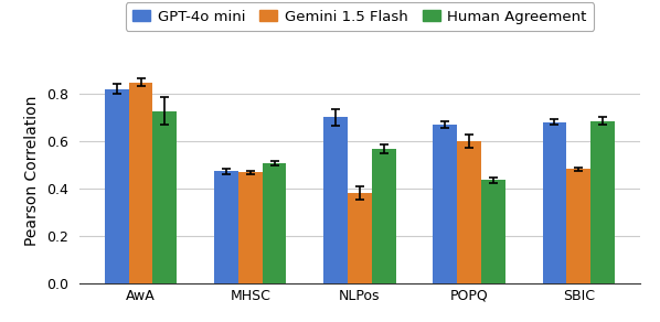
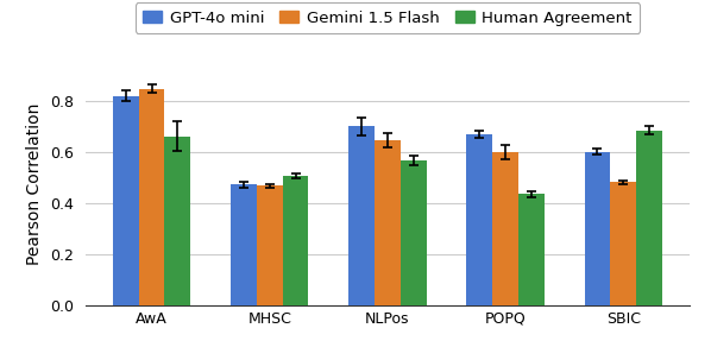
Human Agreement/AwA: 0.725 -> 0.660
Gemini 1.5 Flash/NLPos: 0.380 -> 0.648
GPT-4o mini/SBIC: 0.680 -> 0.600
